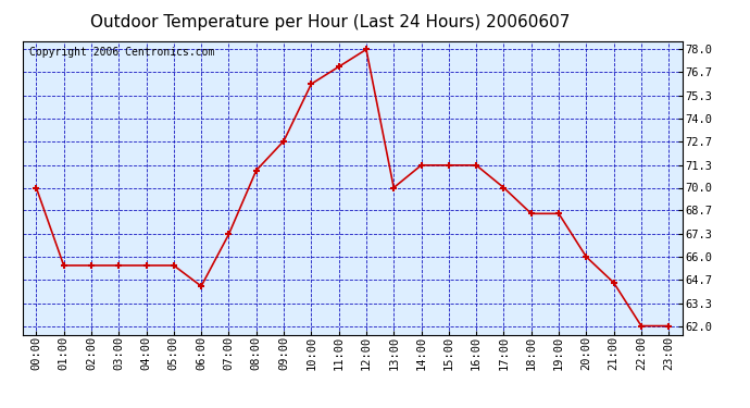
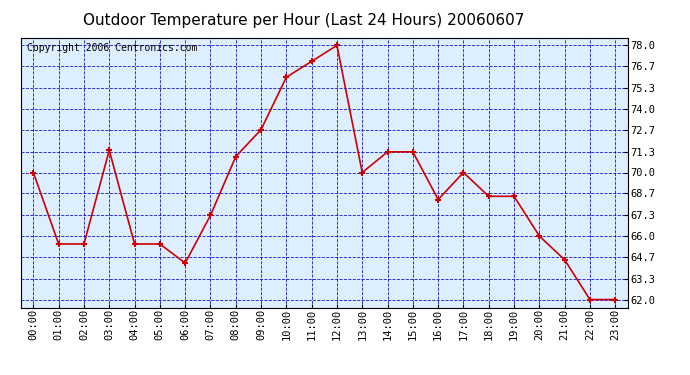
03:00: 65.5 -> 71.4
16:00: 71.3 -> 68.3
